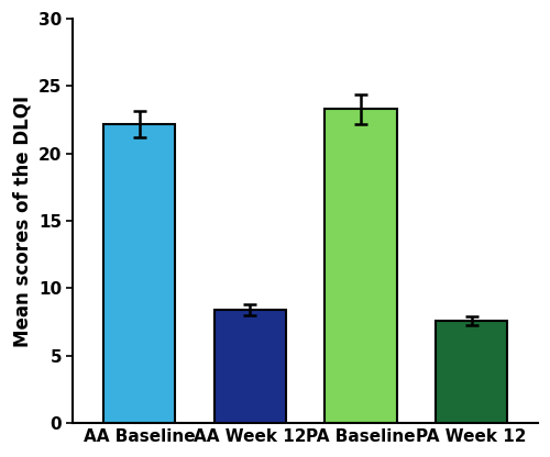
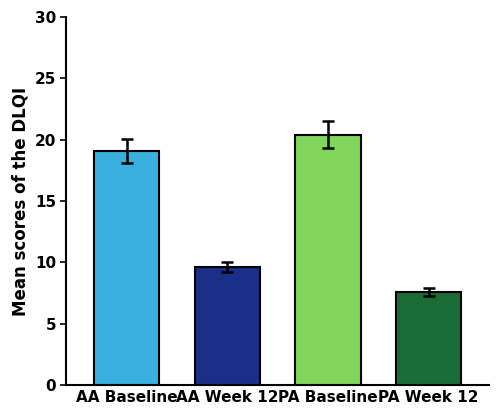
AA Baseline: 22.2 -> 19.1
AA Week 12: 8.4 -> 9.6
PA Baseline: 23.3 -> 20.4
